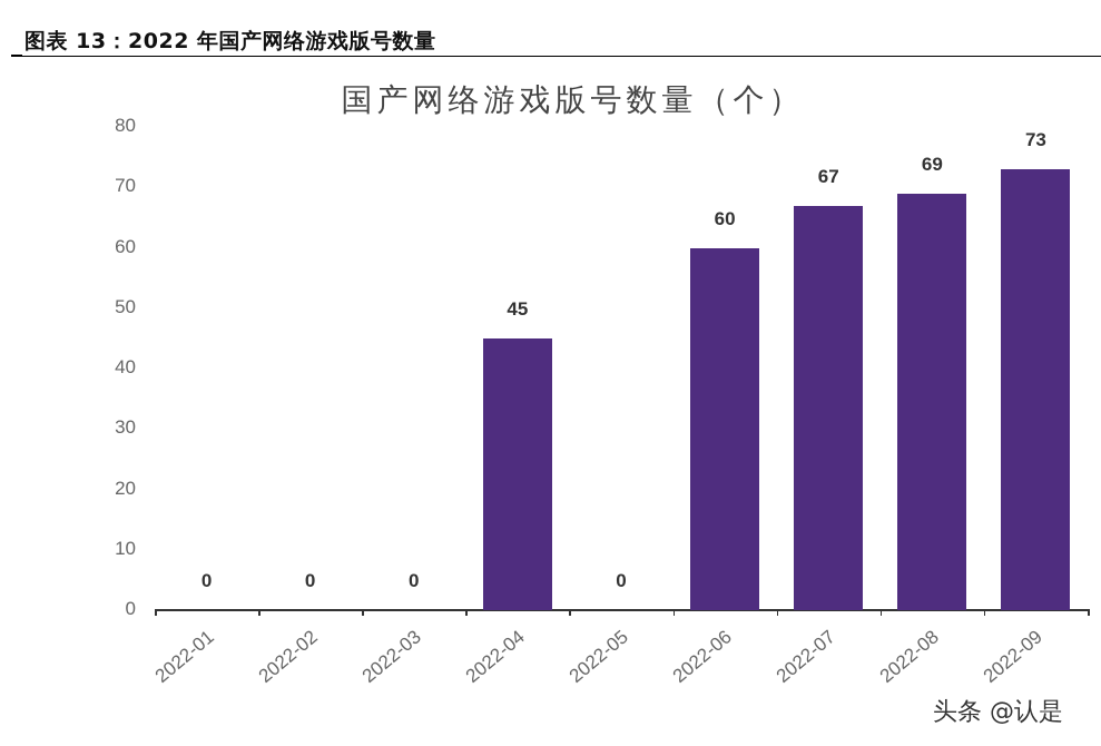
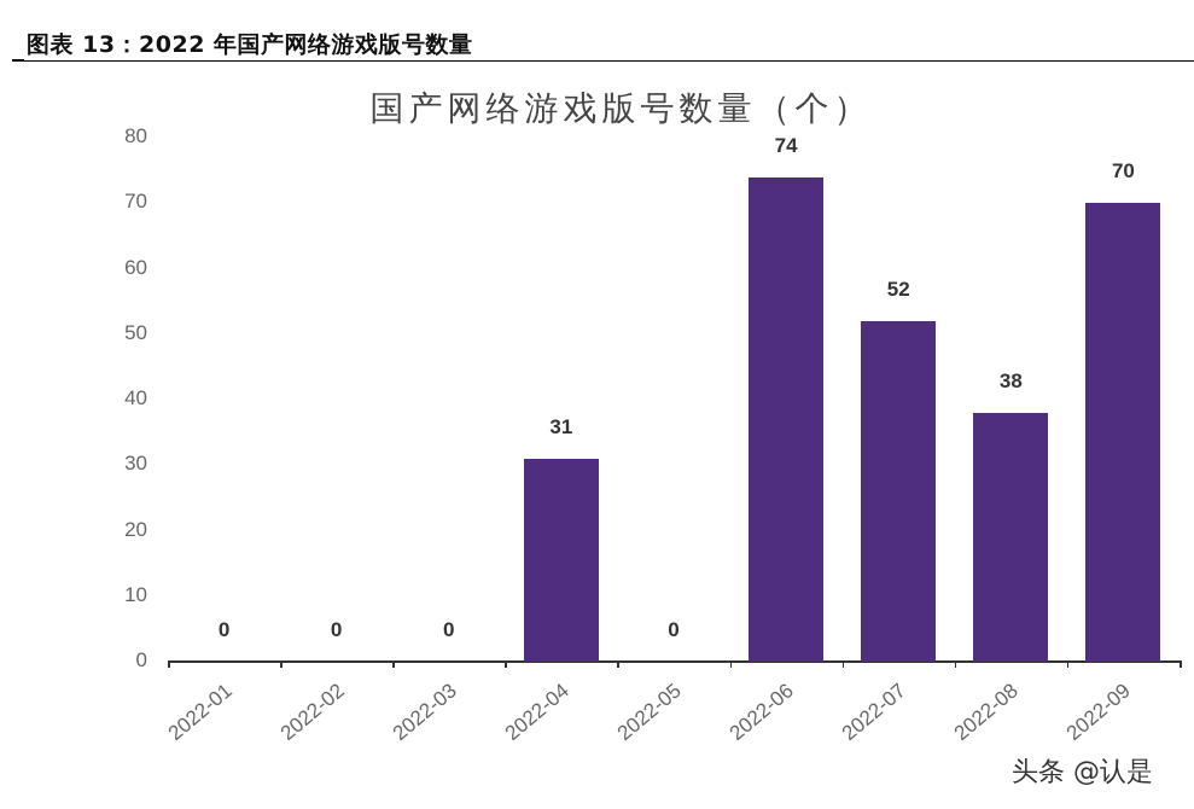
2022-04: 45 -> 31
2022-06: 60 -> 74
2022-07: 67 -> 52
2022-08: 69 -> 38
2022-09: 73 -> 70
